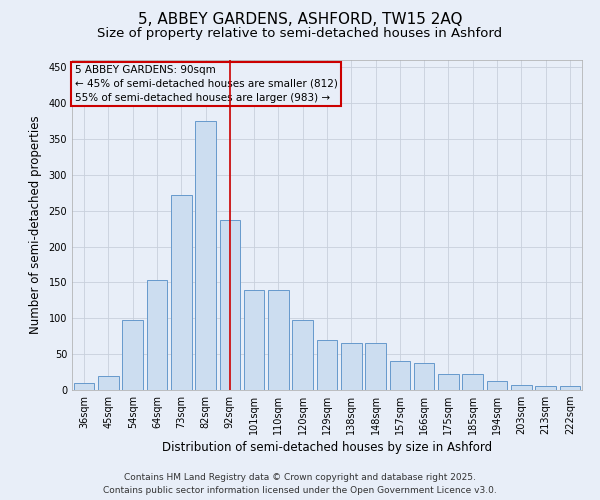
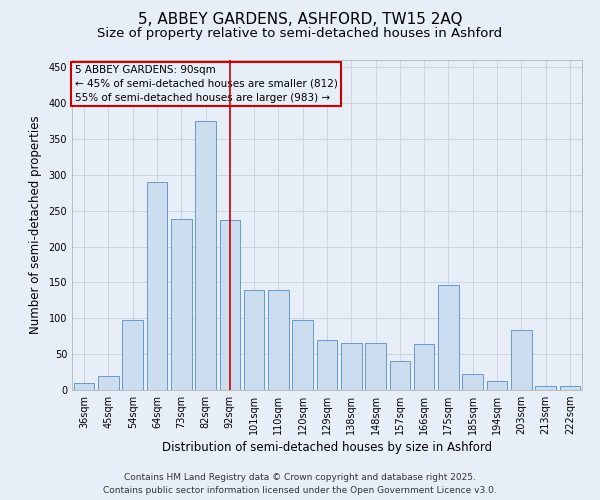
64sqm: 153 -> 290
73sqm: 272 -> 238
166sqm: 37 -> 64
175sqm: 22 -> 146
203sqm: 7 -> 84
